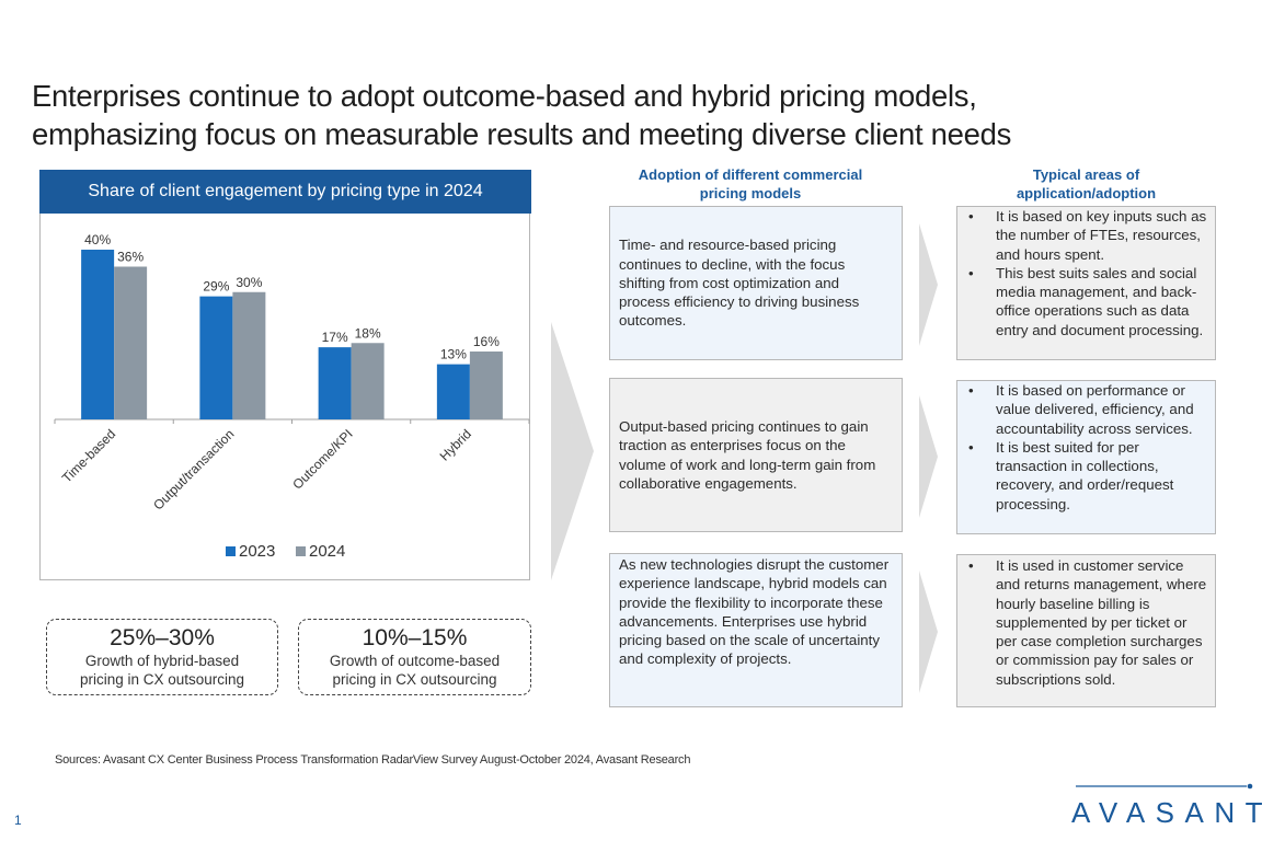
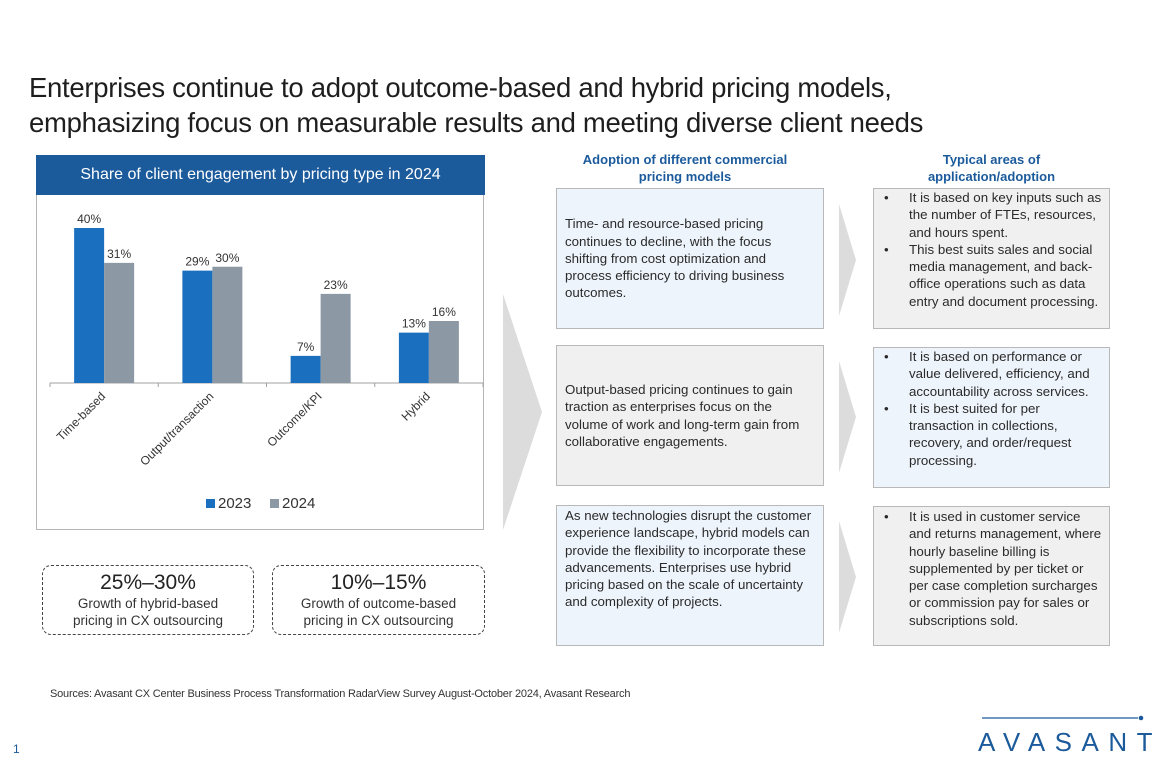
2024/Time-based: 36% -> 31%
2023/Outcome/KPI: 17% -> 7%
2024/Outcome/KPI: 18% -> 23%
